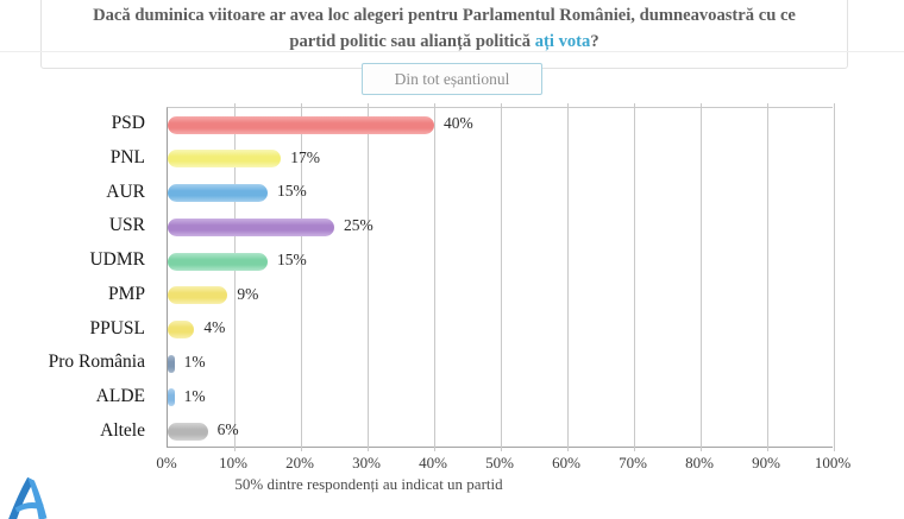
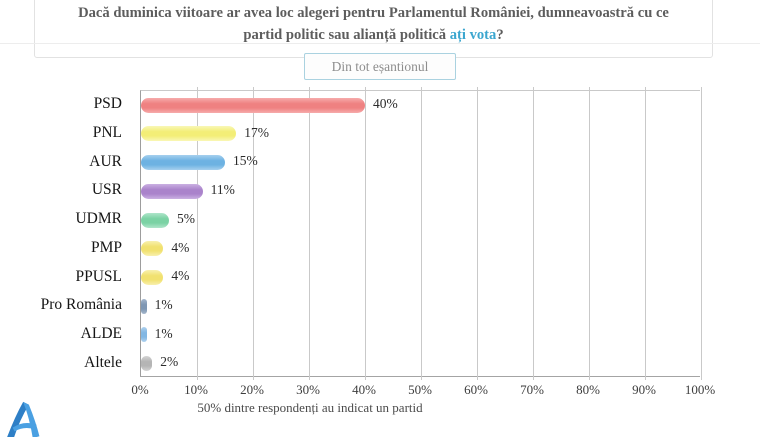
USR: 25% -> 11%
UDMR: 15% -> 5%
PMP: 9% -> 4%
Altele: 6% -> 2%
